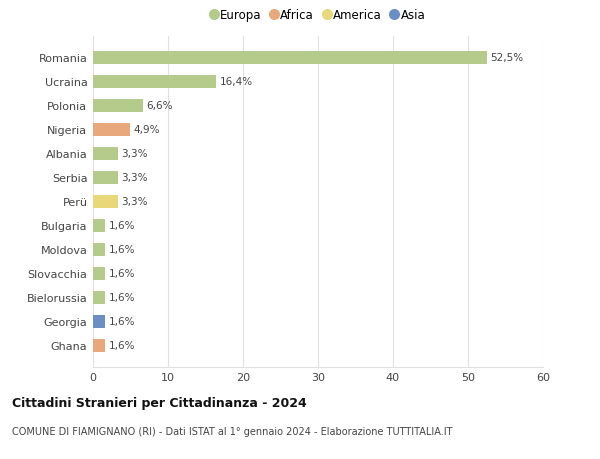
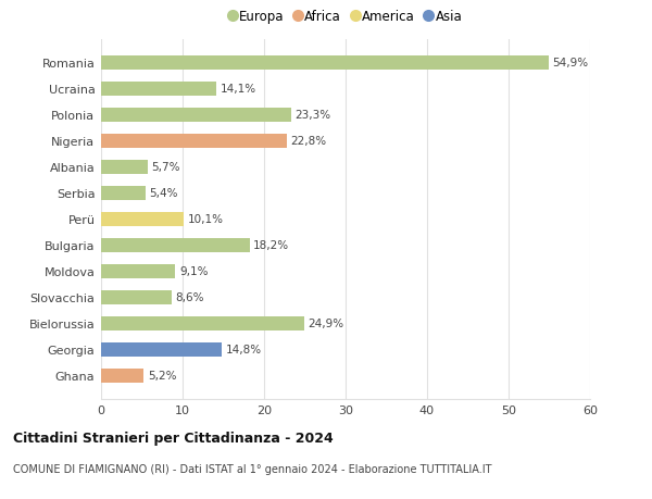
Romania: 52,5% -> 54,9%
Ucraina: 16,4% -> 14,1%
Polonia: 6,6% -> 23,3%
Nigeria: 4,9% -> 22,8%
Albania: 3,3% -> 5,7%
Serbia: 3,3% -> 5,4%
Perü: 3,3% -> 10,1%
Bulgaria: 1,6% -> 18,2%
Moldova: 1,6% -> 9,1%
Slovacchia: 1,6% -> 8,6%
Bielorussia: 1,6% -> 24,9%
Georgia: 1,6% -> 14,8%
Ghana: 1,6% -> 5,2%
